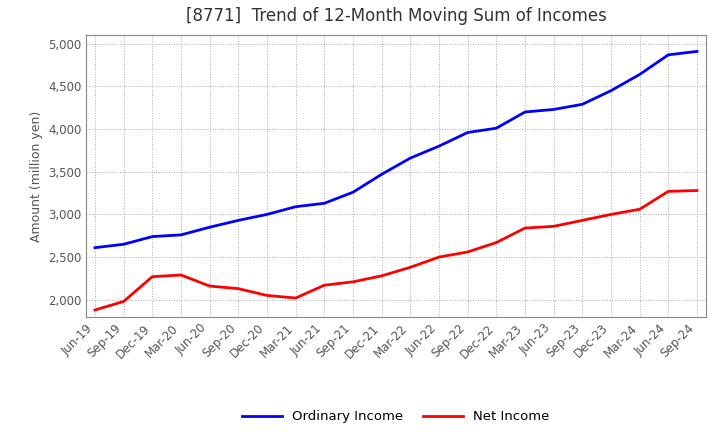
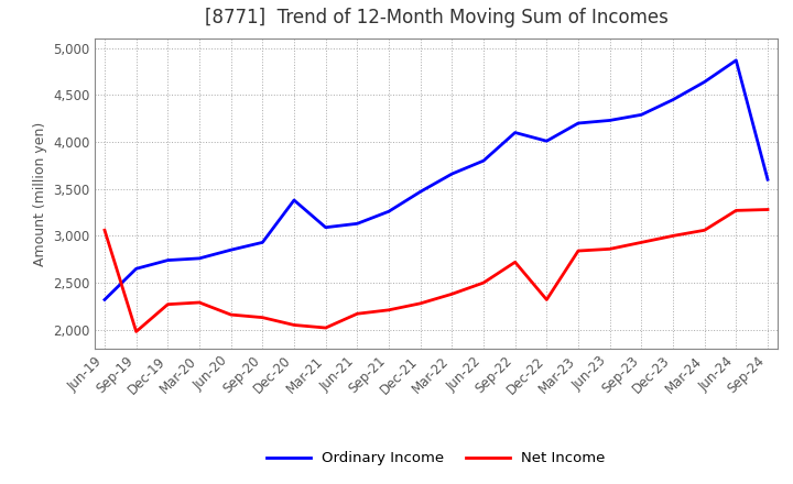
Ordinary Income/Jun-19: 2,610 -> 2,320
Net Income/Jun-19: 1,880 -> 3,060
Ordinary Income/Dec-20: 3,000 -> 3,380
Ordinary Income/Sep-22: 3,960 -> 4,100
Net Income/Sep-22: 2,560 -> 2,720
Net Income/Dec-22: 2,670 -> 2,320
Ordinary Income/Sep-24: 4,910 -> 3,600
